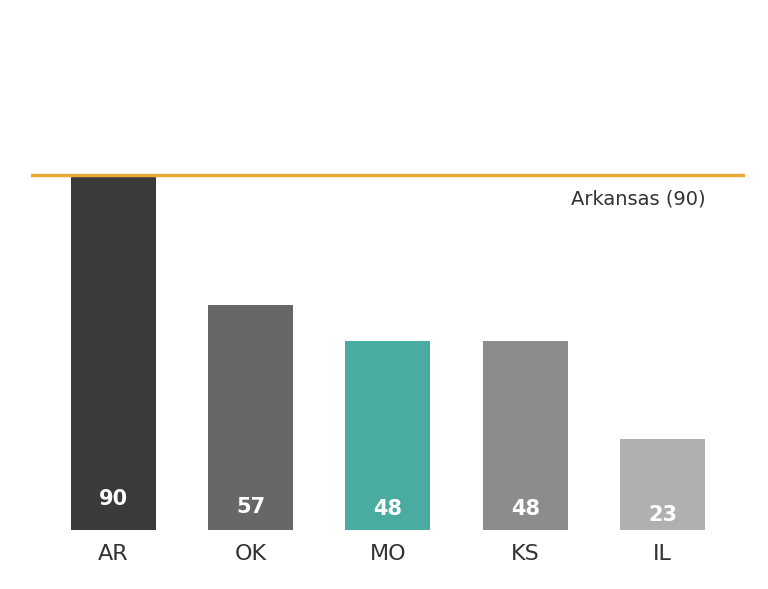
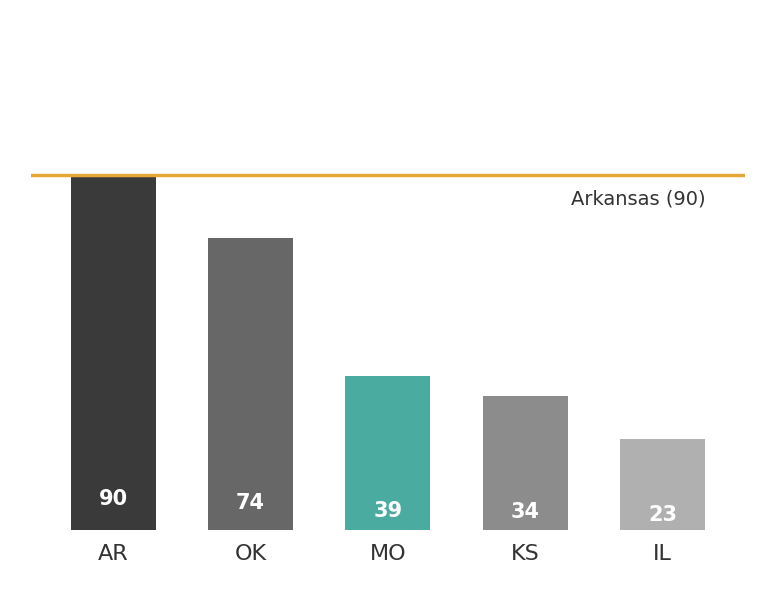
OK: 57 -> 74
MO: 48 -> 39
KS: 48 -> 34
